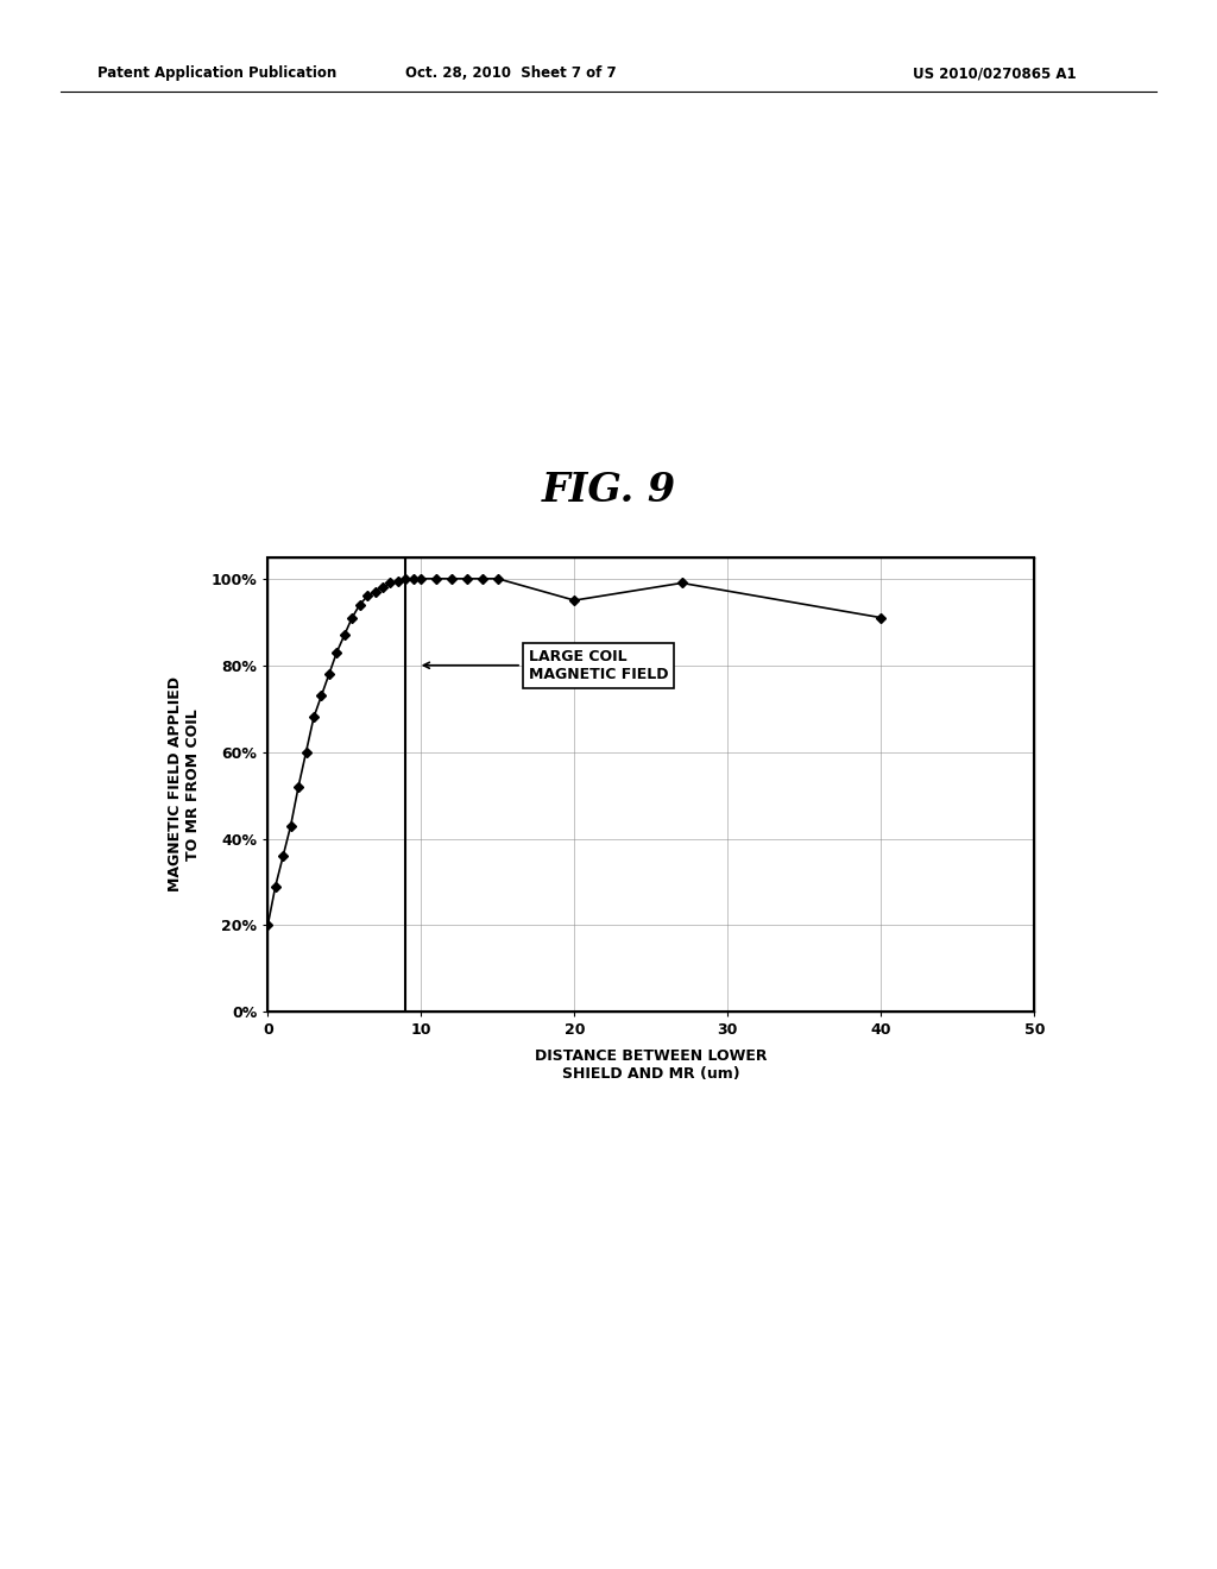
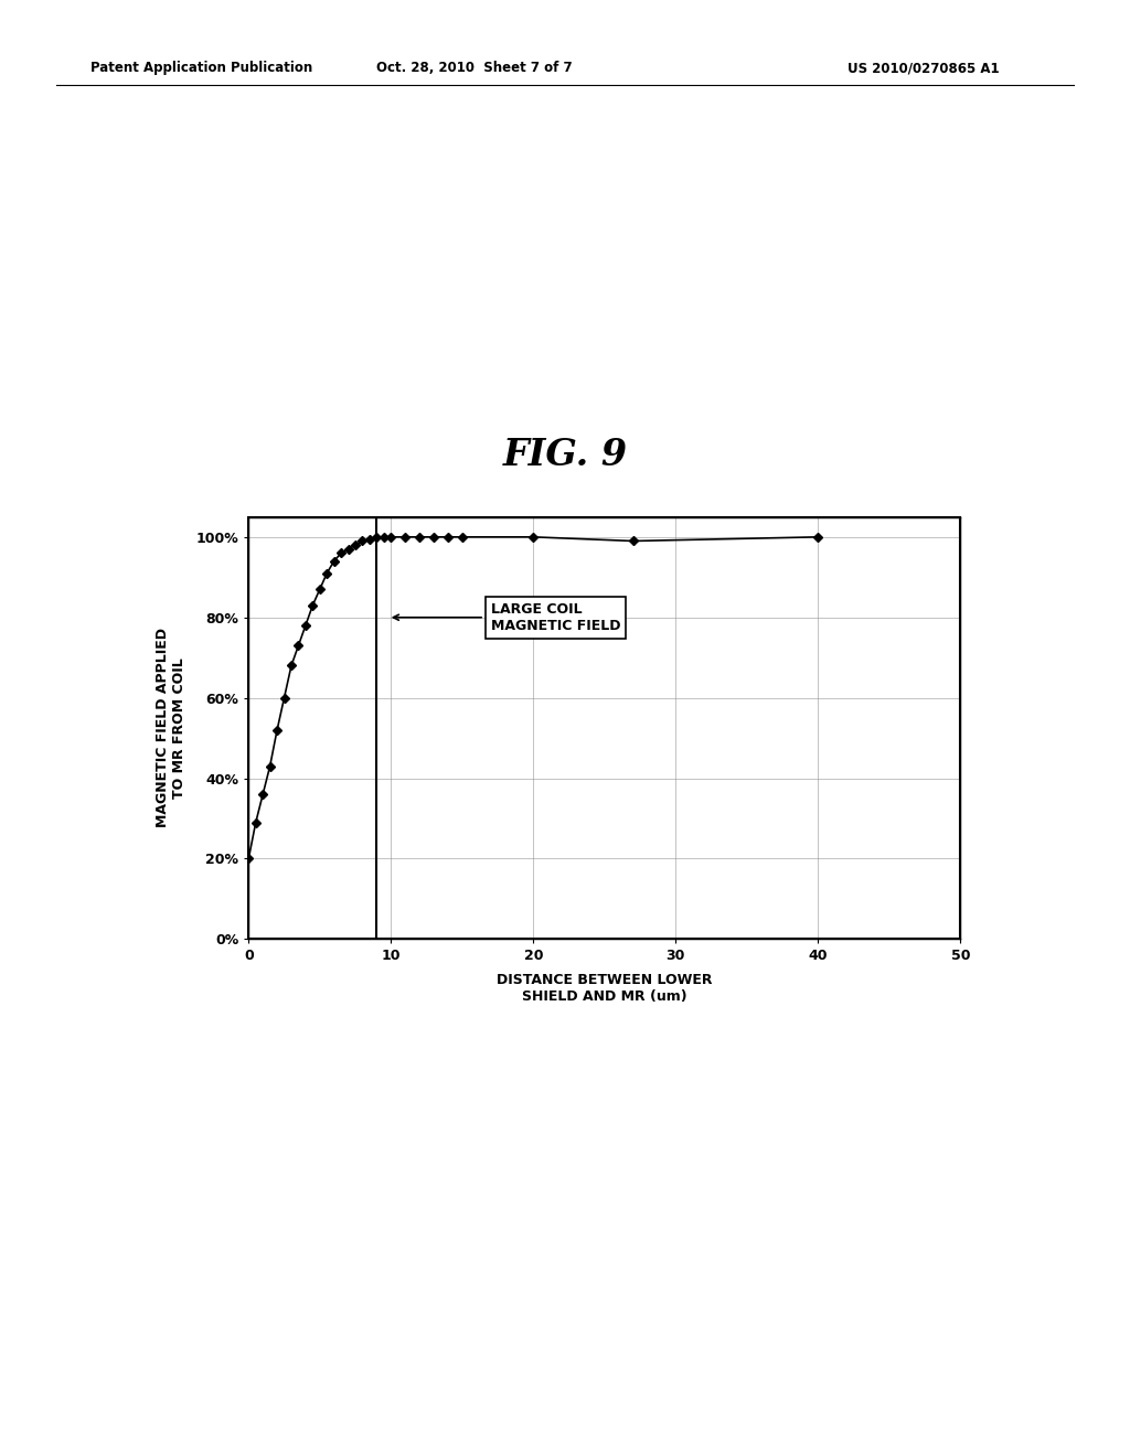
20: 95.0% -> 100.0%
40: 91.0% -> 100.0%
